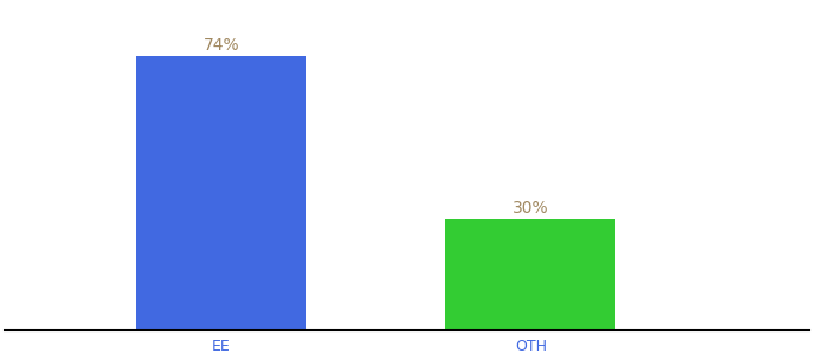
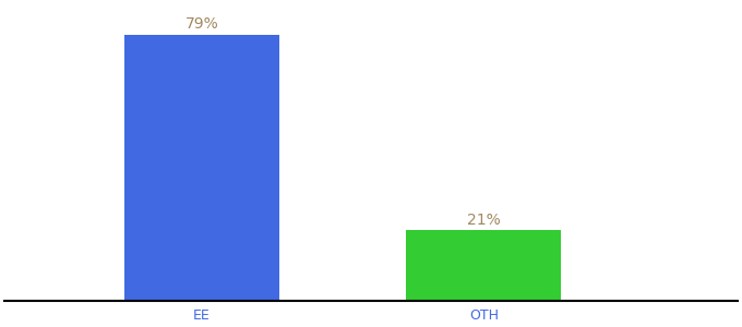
EE: 74% -> 79%
OTH: 30% -> 21%
